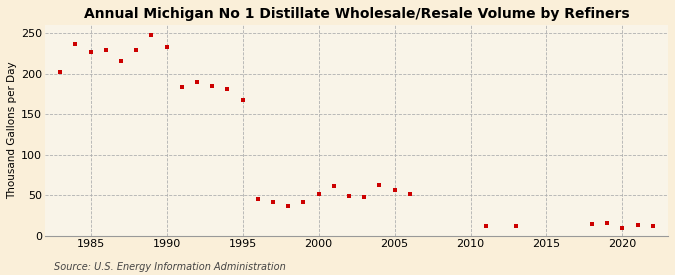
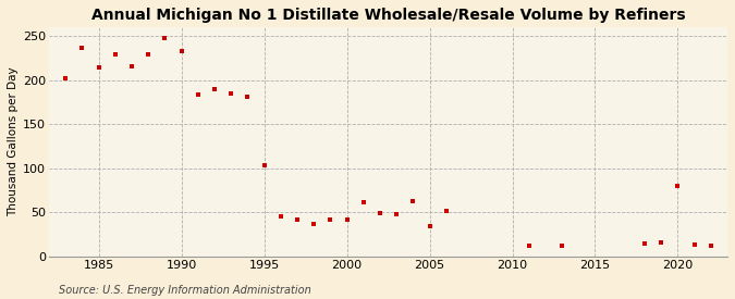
1985: 226 -> 214
1995: 167 -> 104
2000: 52 -> 42
2005: 57 -> 34
2020: 10 -> 80
